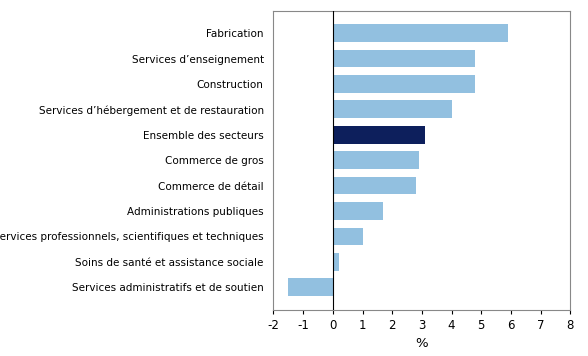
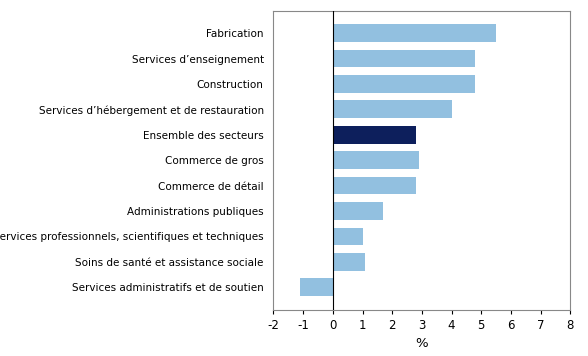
Fabrication: 5.9 -> 5.5
Ensemble des secteurs: 3.1 -> 2.8
Soins de santé et assistance sociale: 0.2 -> 1.1
Services administratifs et de soutien: -1.5 -> -1.1
